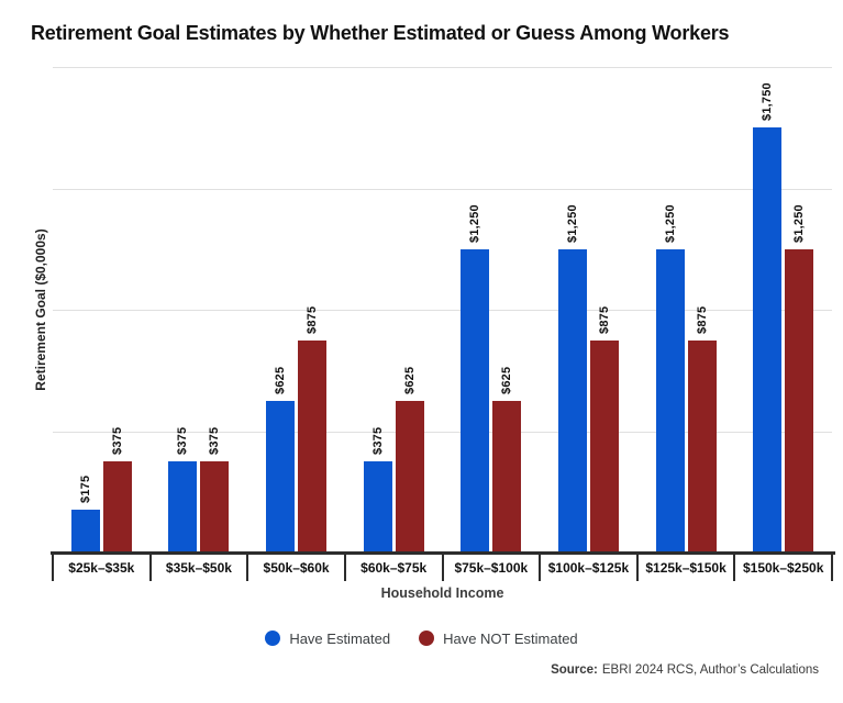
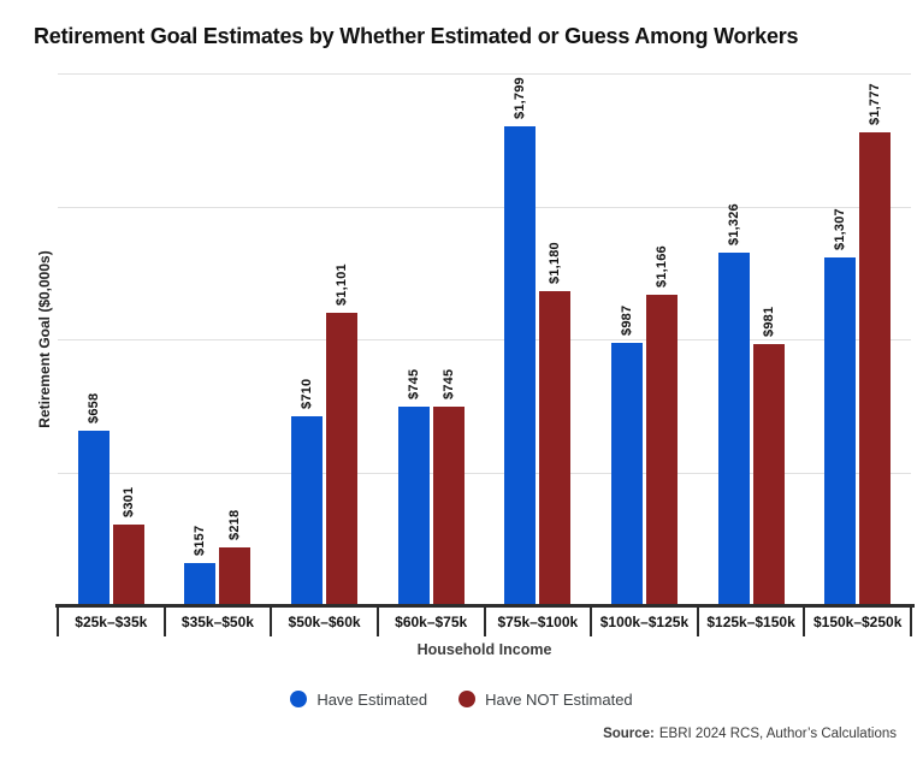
Have Estimated/$25k–$35k: $175 -> $658
Have NOT Estimated/$25k–$35k: $375 -> $301
Have Estimated/$35k–$50k: $375 -> $157
Have NOT Estimated/$35k–$50k: $375 -> $218
Have Estimated/$50k–$60k: $625 -> $710
Have NOT Estimated/$50k–$60k: $875 -> $1,101
Have Estimated/$60k–$75k: $375 -> $745
Have NOT Estimated/$60k–$75k: $625 -> $745
Have Estimated/$75k–$100k: $1,250 -> $1,799
Have NOT Estimated/$75k–$100k: $625 -> $1,180
Have Estimated/$100k–$125k: $1,250 -> $987
Have NOT Estimated/$100k–$125k: $875 -> $1,166
Have Estimated/$125k–$150k: $1,250 -> $1,326
Have NOT Estimated/$125k–$150k: $875 -> $981
Have Estimated/$150k–$250k: $1,750 -> $1,307
Have NOT Estimated/$150k–$250k: $1,250 -> $1,777
